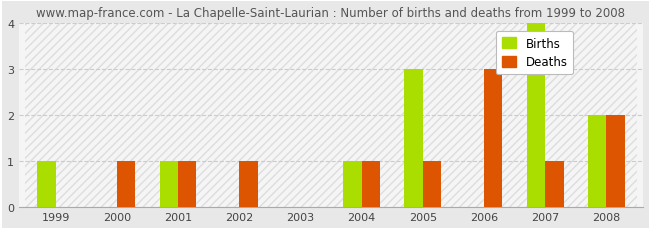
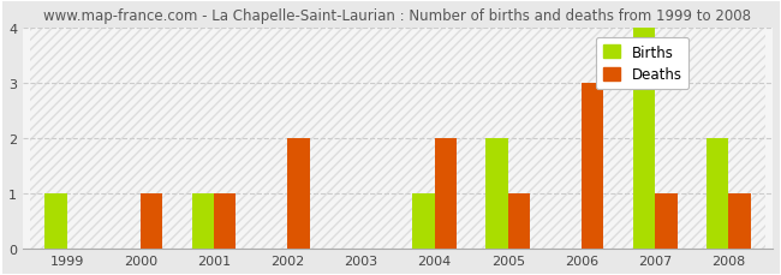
Deaths/2002: 1 -> 2
Deaths/2004: 1 -> 2
Births/2005: 3 -> 2
Deaths/2008: 2 -> 1
